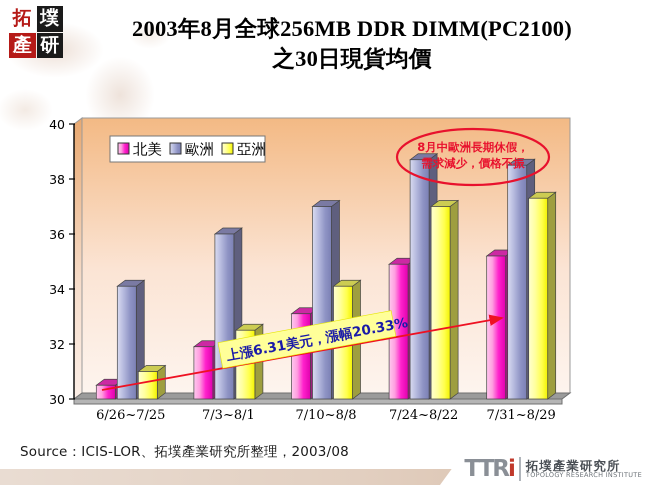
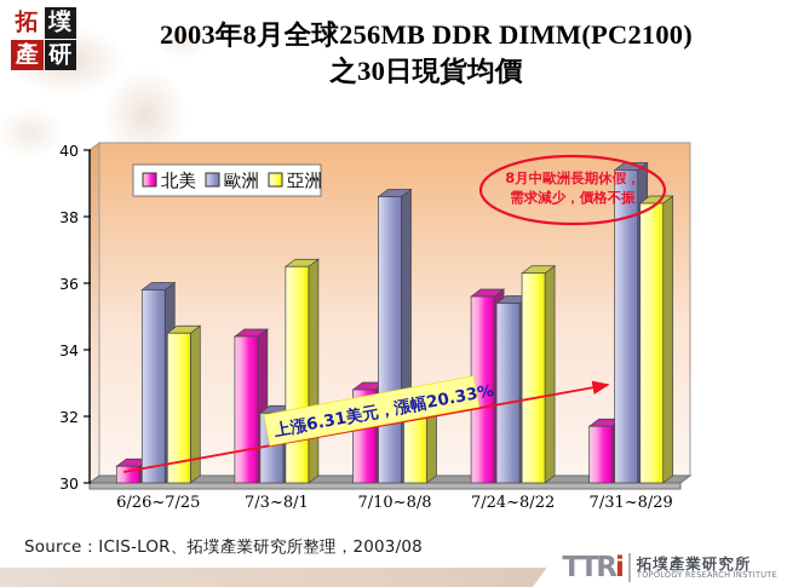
歐洲/6/26~7/25: 34.1 -> 35.8
亞洲/6/26~7/25: 31.0 -> 34.5
北美/7/3~8/1: 31.9 -> 34.4
歐洲/7/3~8/1: 36.0 -> 32.1
亞洲/7/3~8/1: 32.5 -> 36.5
北美/7/10~8/8: 33.1 -> 32.8
歐洲/7/10~8/8: 37.0 -> 38.6
亞洲/7/10~8/8: 34.1 -> 32.1
北美/7/24~8/22: 34.9 -> 35.6
歐洲/7/24~8/22: 38.7 -> 35.4
亞洲/7/24~8/22: 37.0 -> 36.3
北美/7/31~8/29: 35.2 -> 31.7
歐洲/7/31~8/29: 38.5 -> 39.4
亞洲/7/31~8/29: 37.3 -> 38.4
